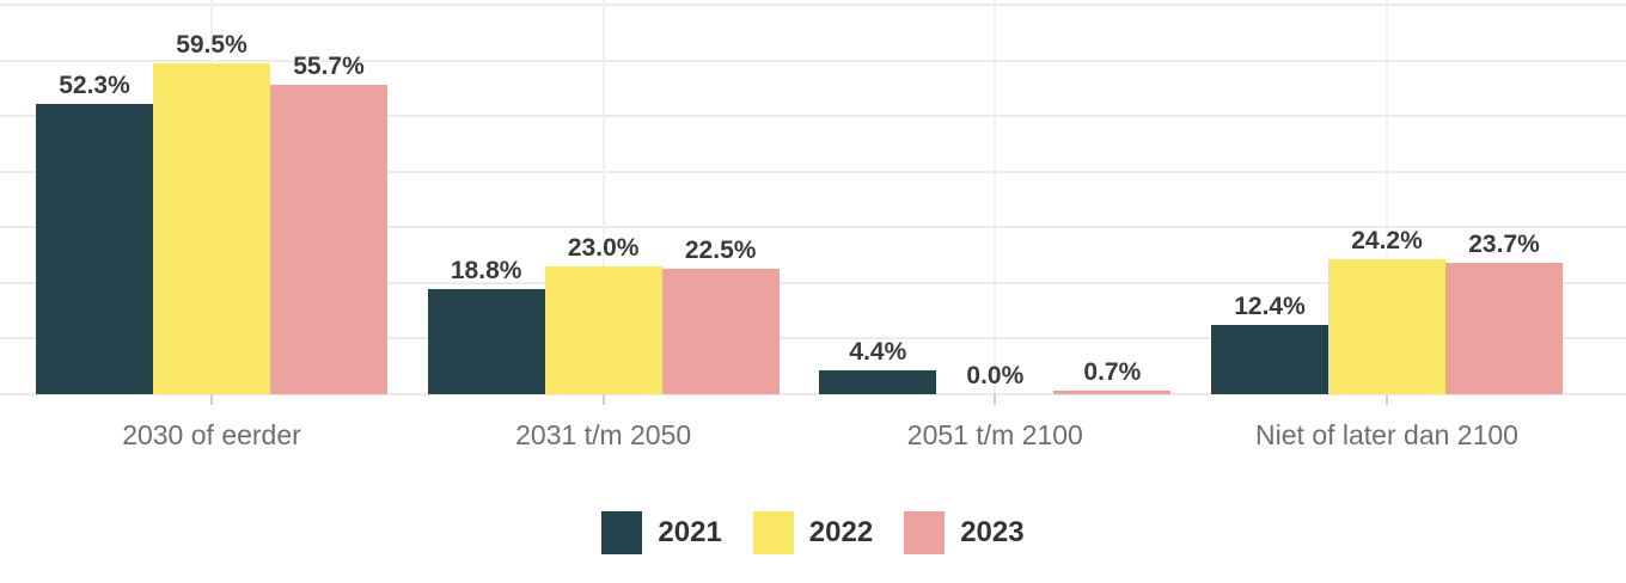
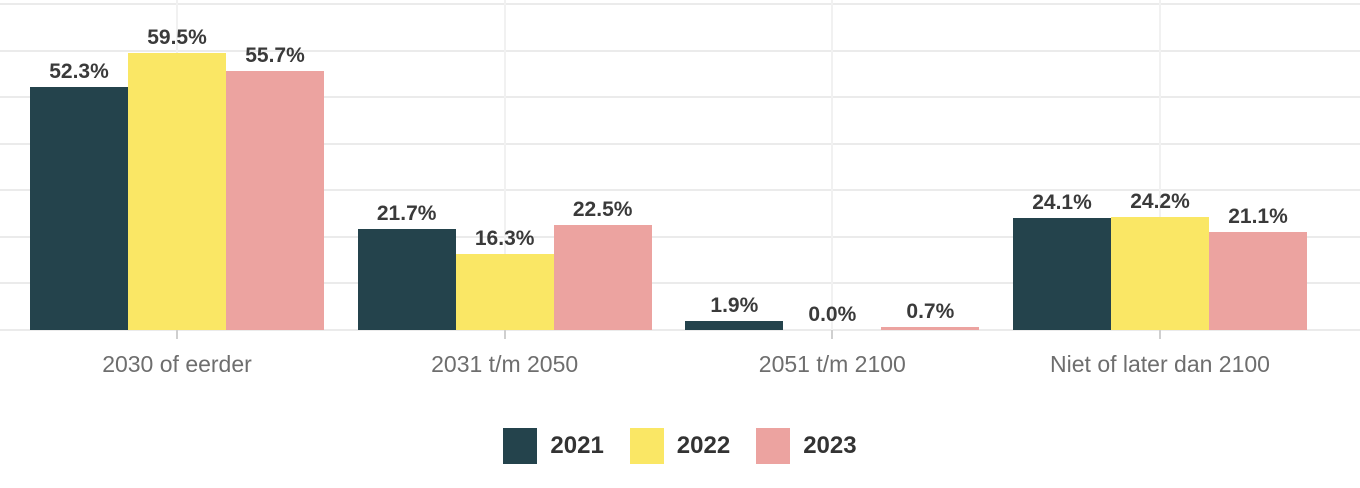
2021/2031 t/m 2050: 18.8% -> 21.7%
2022/2031 t/m 2050: 23.0% -> 16.3%
2021/2051 t/m 2100: 4.4% -> 1.9%
2021/Niet of later dan 2100: 12.4% -> 24.1%
2023/Niet of later dan 2100: 23.7% -> 21.1%
